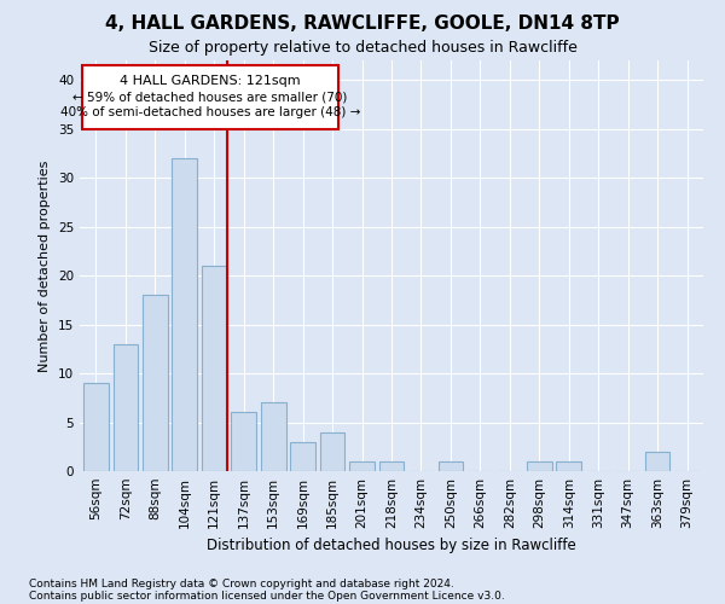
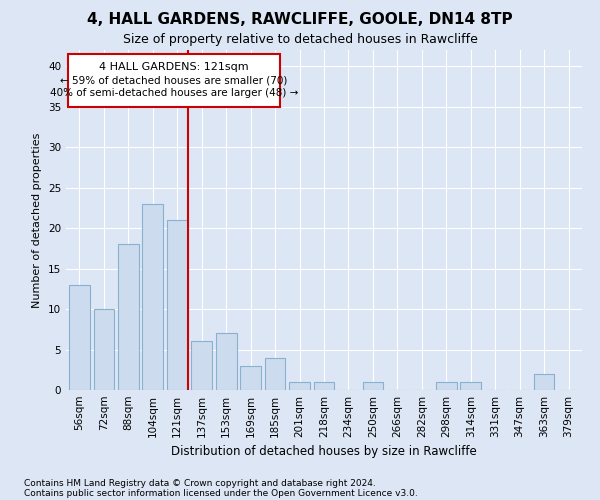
56sqm: 9 -> 13
72sqm: 13 -> 10
104sqm: 32 -> 23
